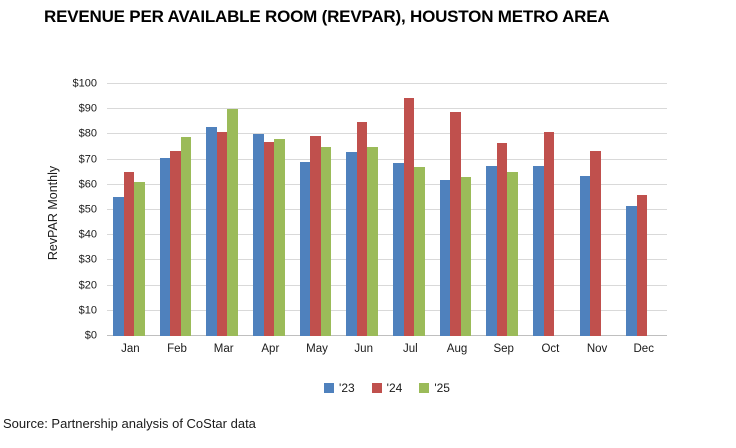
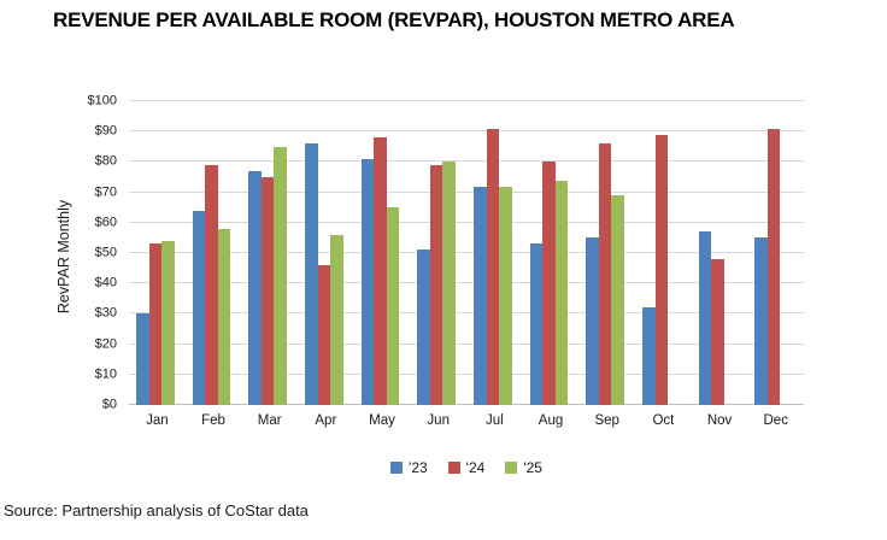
'23/Jan: $55 -> $30
'24/Jan: $65 -> $53
'25/Jan: $61 -> $54
'23/Feb: $70 -> $64
'24/Feb: $74 -> $79
'25/Feb: $79 -> $58
'23/Mar: $83 -> $77
'24/Mar: $81 -> $75
'25/Mar: $90 -> $85
'23/Apr: $80 -> $86
'24/Apr: $77 -> $46
'25/Apr: $78 -> $56
'23/May: $69 -> $81
'24/May: $80 -> $88
'25/May: $75 -> $65
'23/Jun: $73 -> $51
'24/Jun: $85 -> $79
'25/Jun: $75 -> $80
'23/Jul: $68 -> $72
'24/Jul: $94 -> $91
'25/Jul: $67 -> $72
'23/Aug: $62 -> $53
'24/Aug: $89 -> $80
'25/Aug: $63 -> $74
'23/Sep: $68 -> $55
'24/Sep: $76 -> $86
'25/Sep: $65 -> $69
'23/Oct: $68 -> $32
'24/Oct: $81 -> $89
'23/Nov: $64 -> $57
'24/Nov: $74 -> $48
'23/Dec: $52 -> $55
'24/Dec: $56 -> $91
